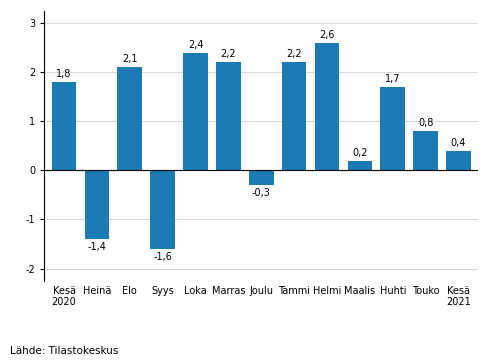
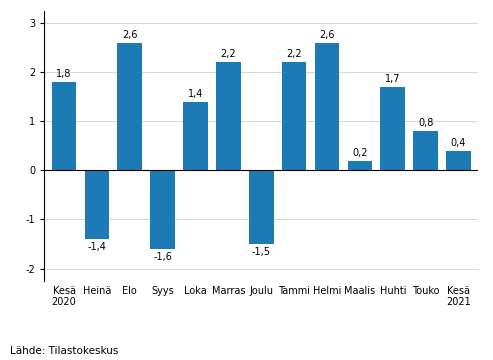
Elo: 2,1 -> 2,6
Loka: 2,4 -> 1,4
Joulu: -0,3 -> -1,5
